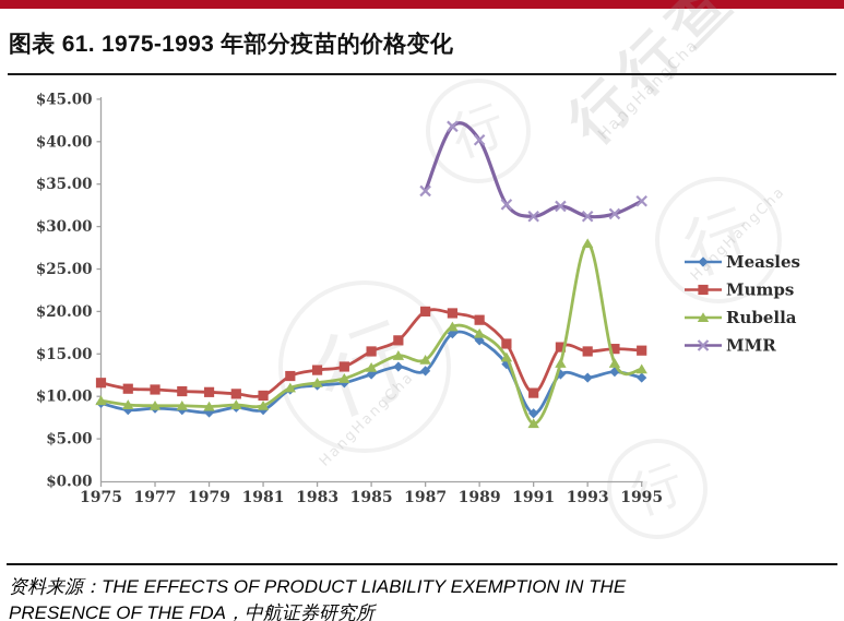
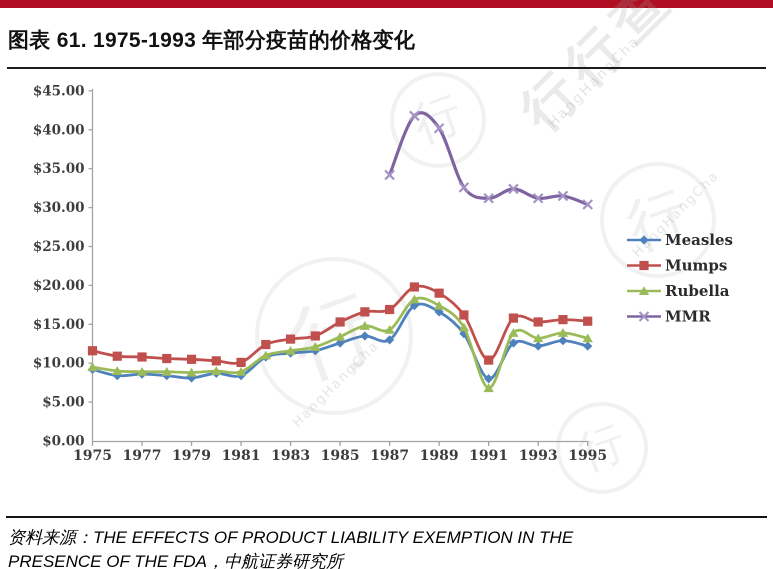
Mumps/1987: $20 -> $17
Rubella/1993: $28 -> $13
MMR/1995: $33 -> $30
